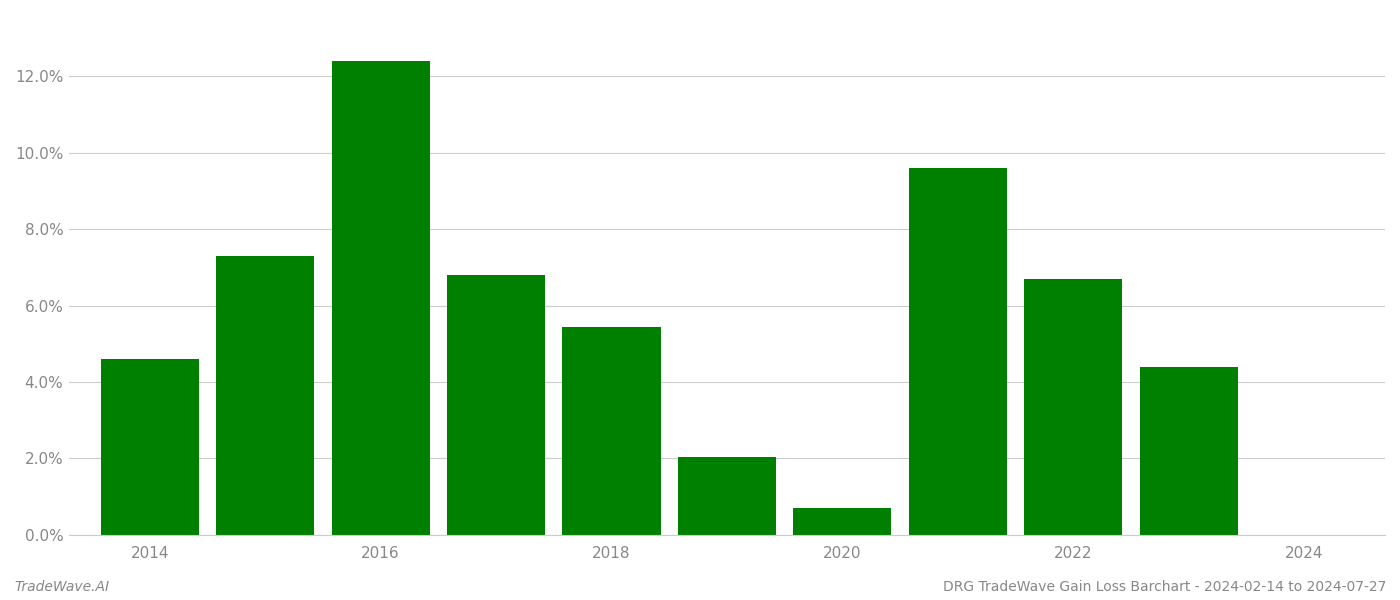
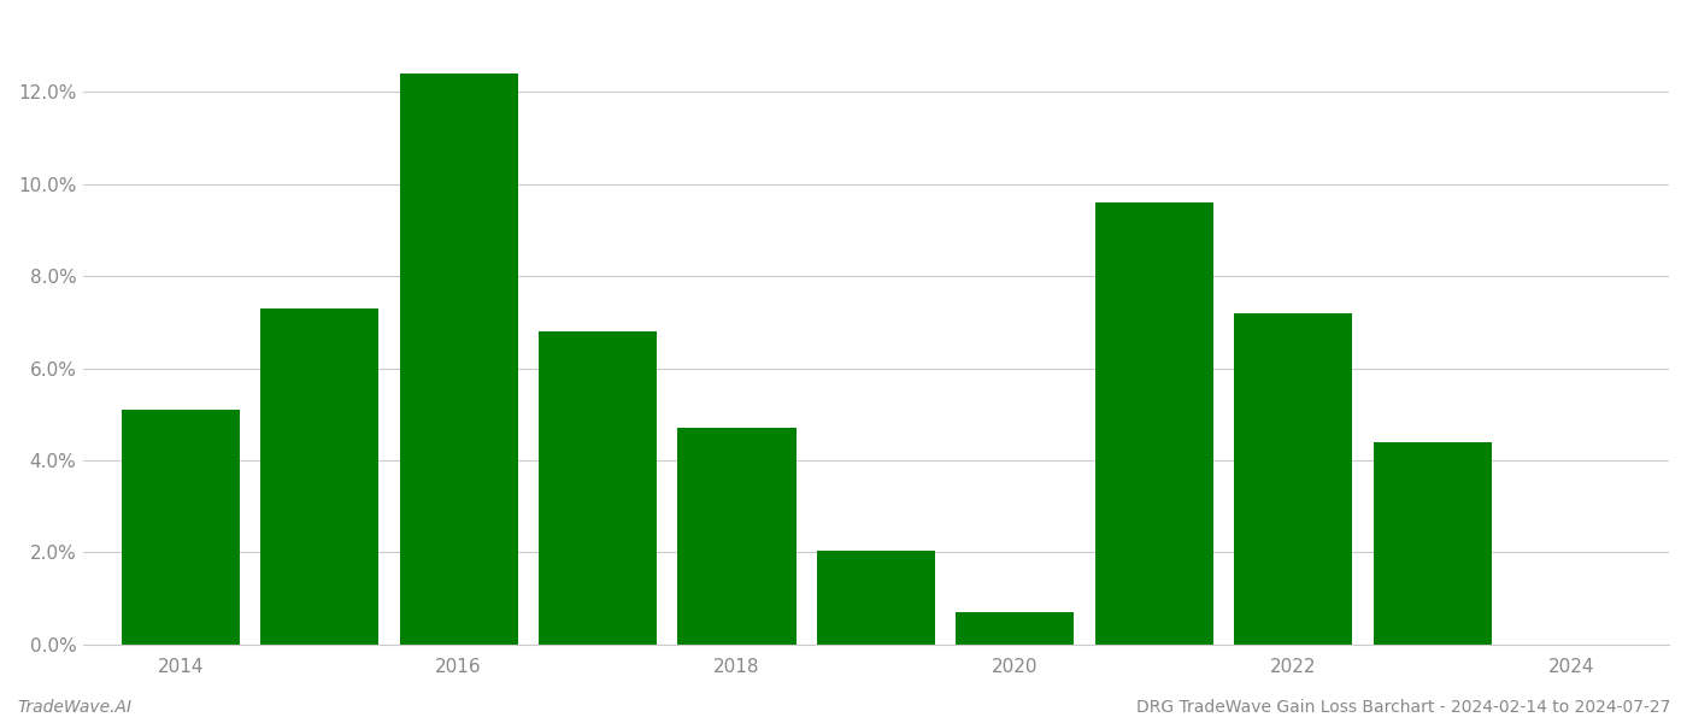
2014: 4.60% -> 5.10%
2018: 5.45% -> 4.70%
2022: 6.70% -> 7.20%
